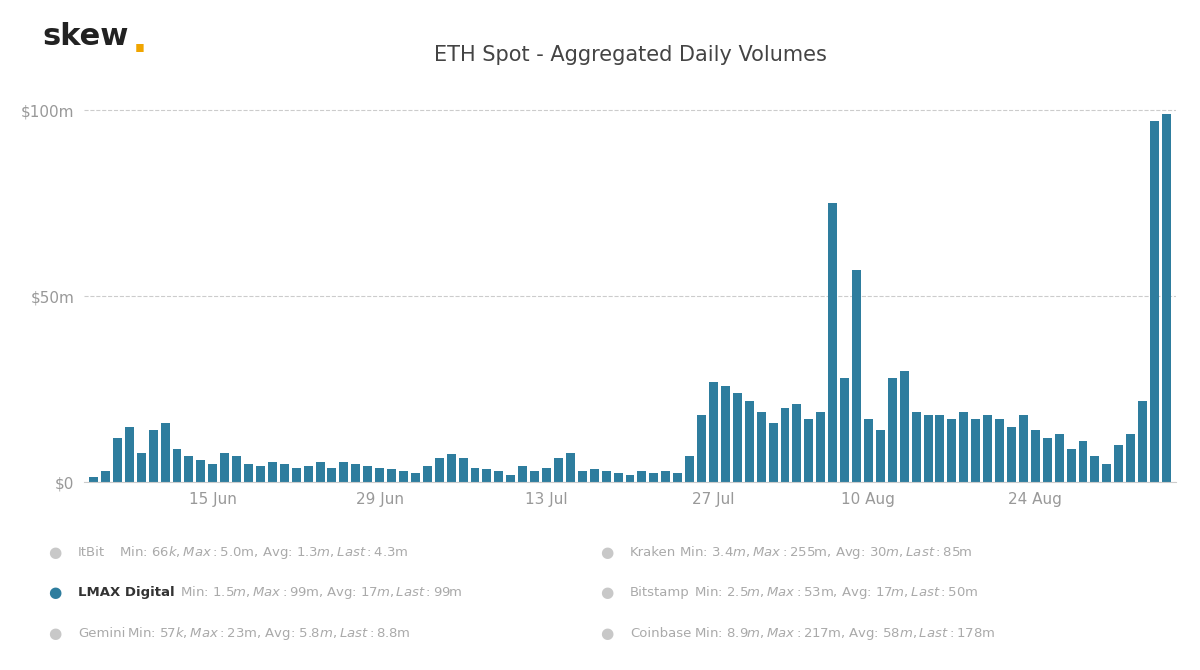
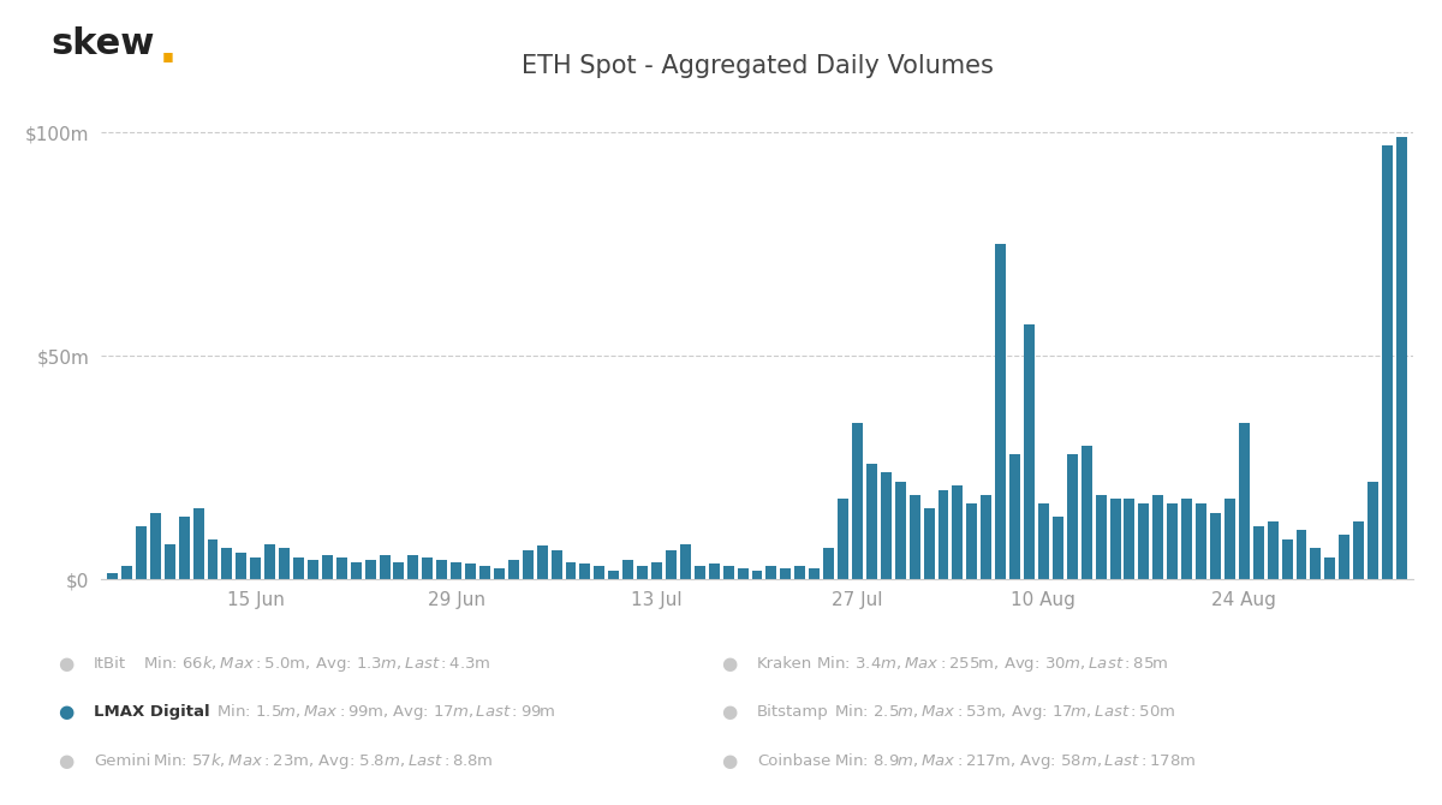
27 Jul: $27.0m -> $35.0m
24 Aug: $14.0m -> $35.0m
